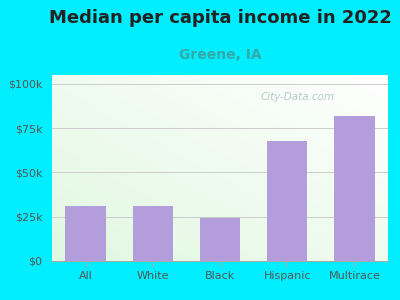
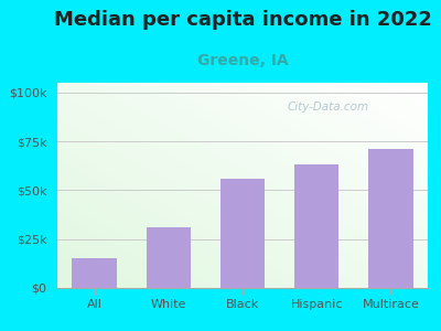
All: $31k -> $15k
Black: $24k -> $56k
Hispanic: $68k -> $63k
Multirace: $82k -> $71k
